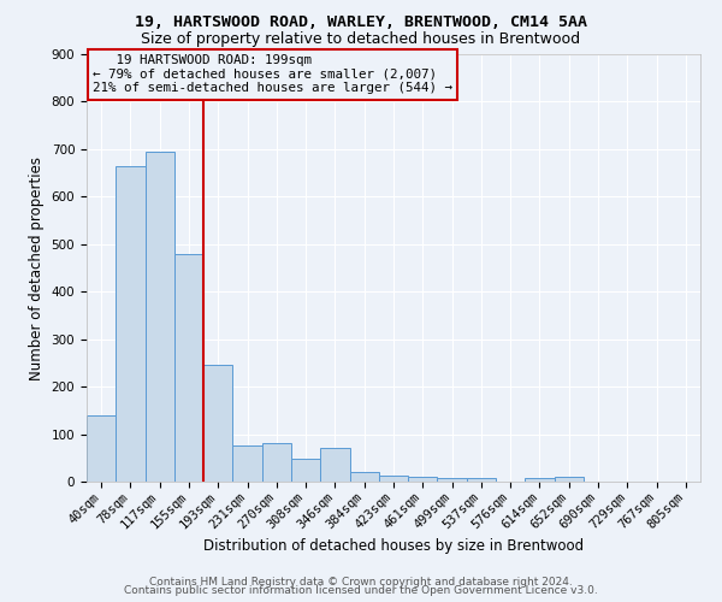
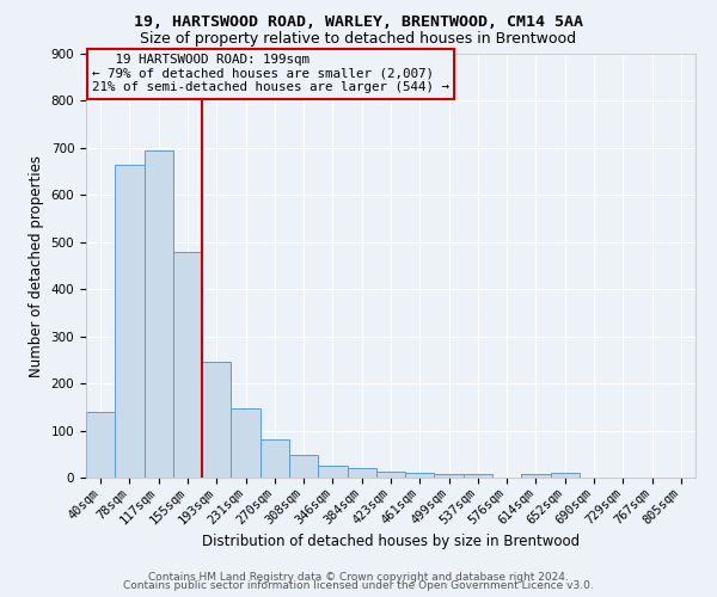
231sqm: 75 -> 148
346sqm: 70 -> 25
